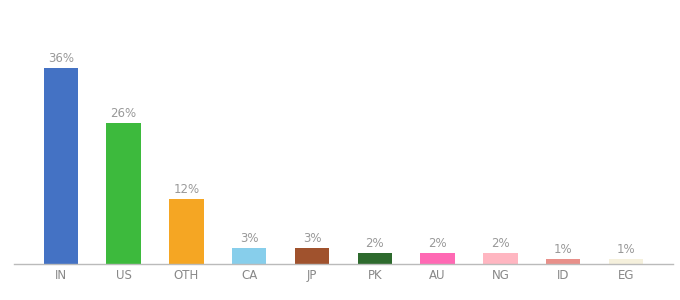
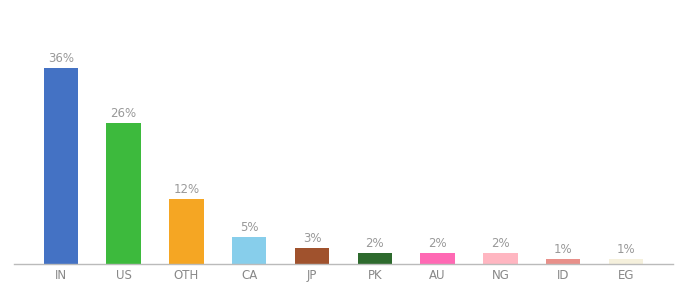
CA: 3% -> 5%
